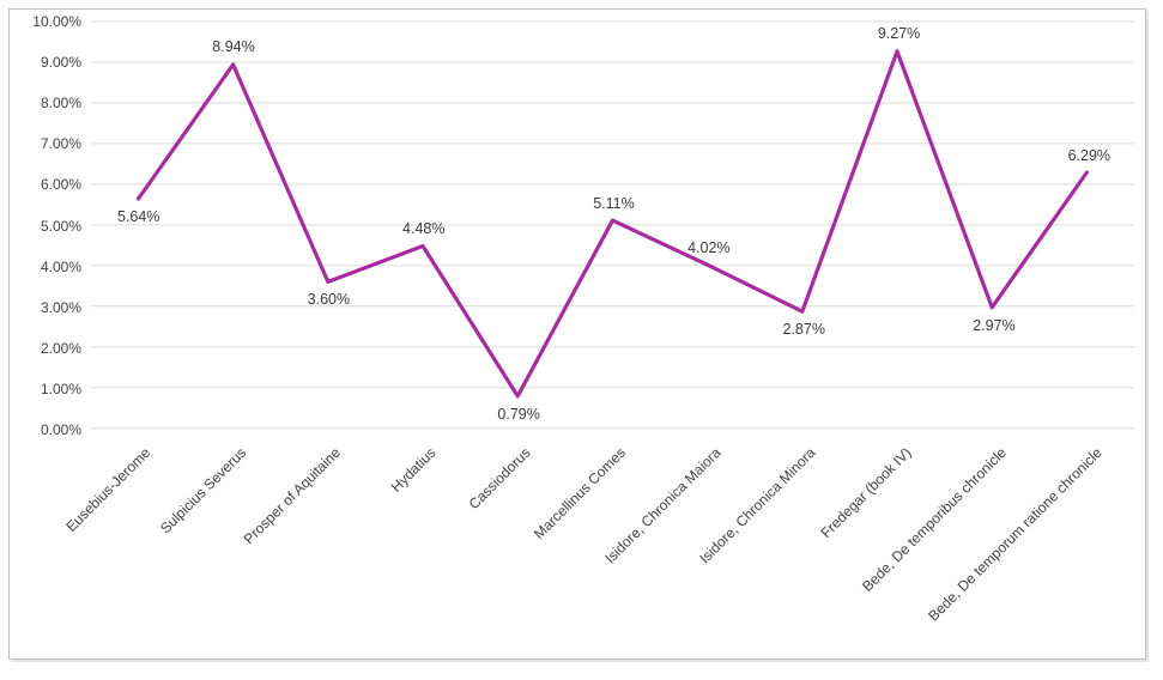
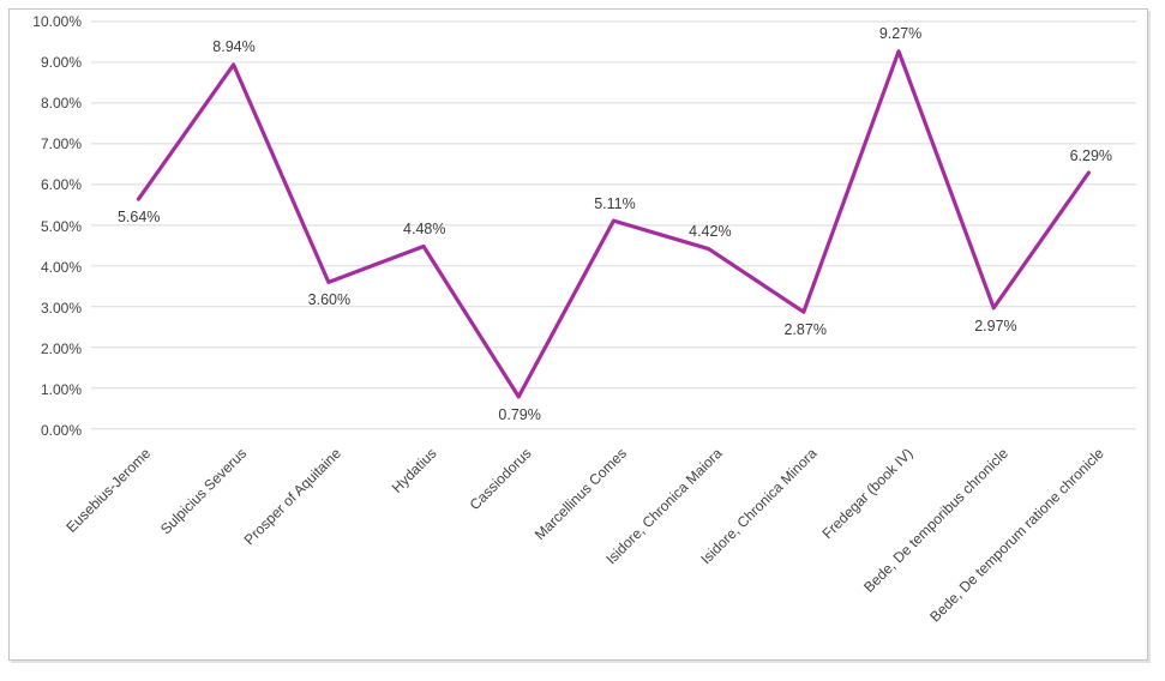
Isidore, Chronica Maiora: 4.02% -> 4.42%
